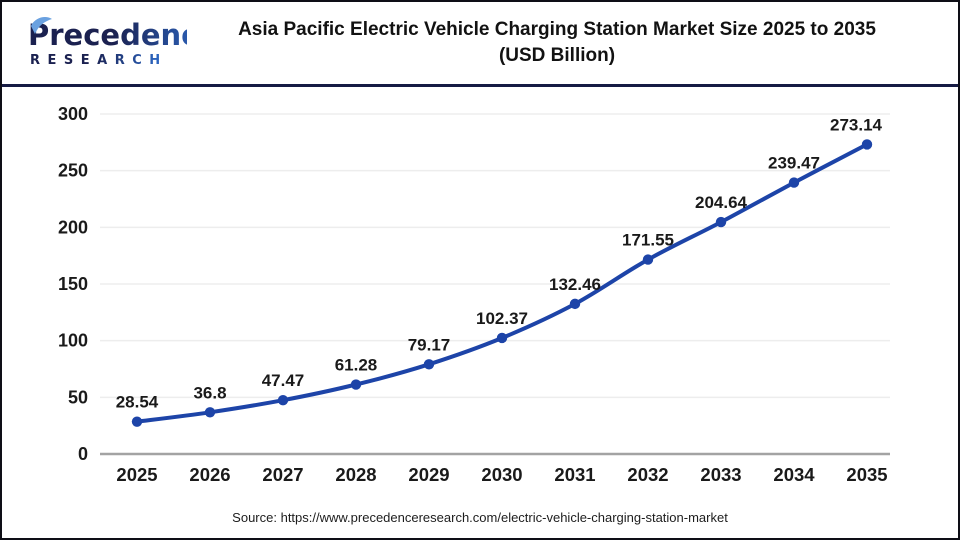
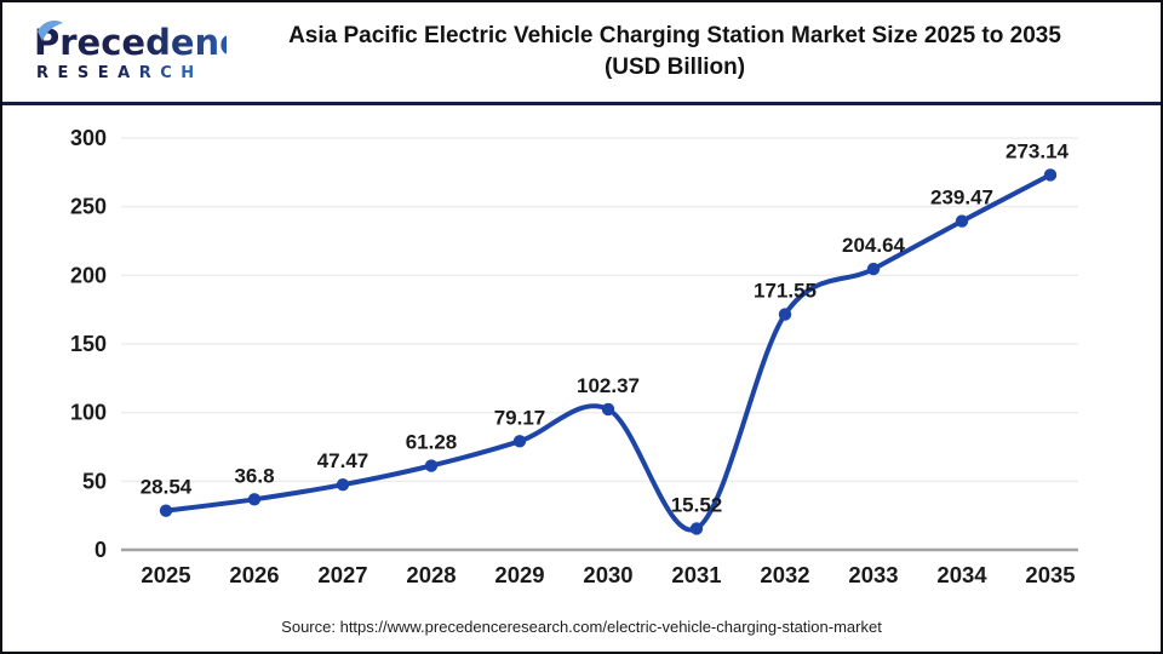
2031: 132.46 -> 15.52
